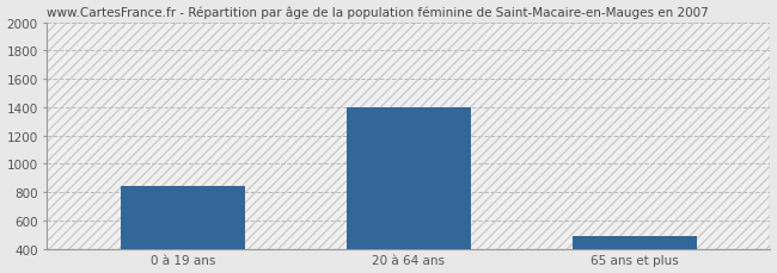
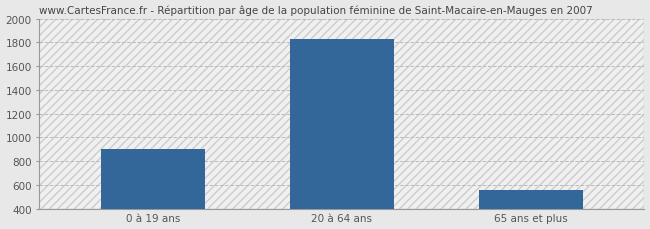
0 à 19 ans: 840 -> 900
20 à 64 ans: 1400 -> 1820
65 ans et plus: 490 -> 560
